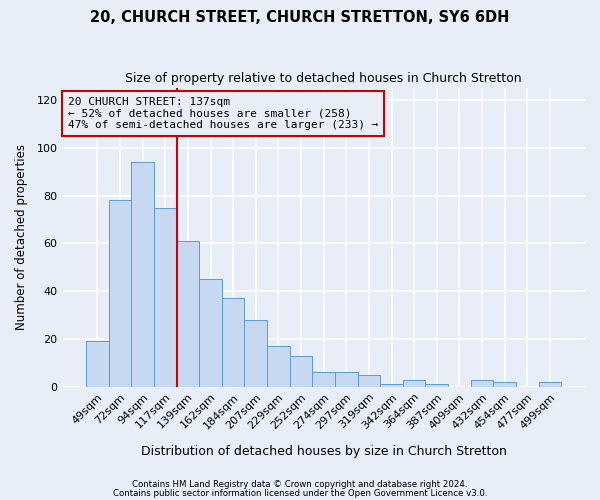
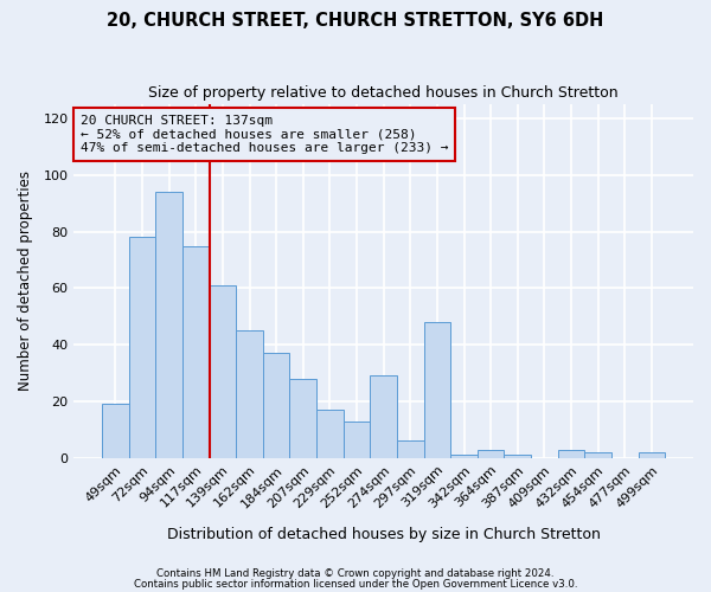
274sqm: 6 -> 29
319sqm: 5 -> 48
